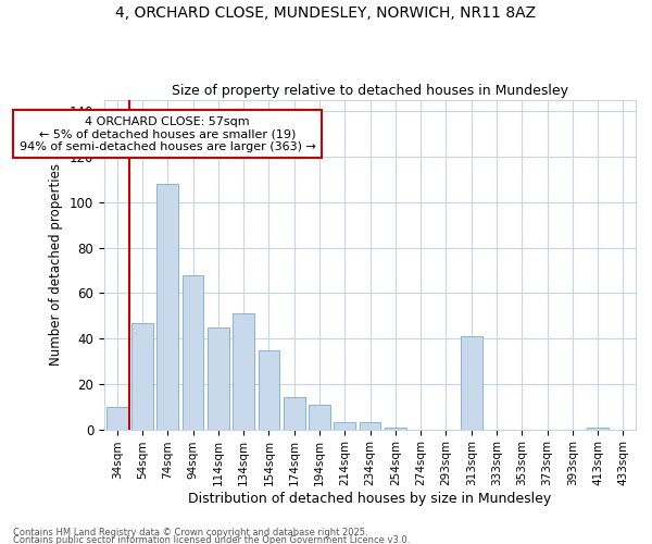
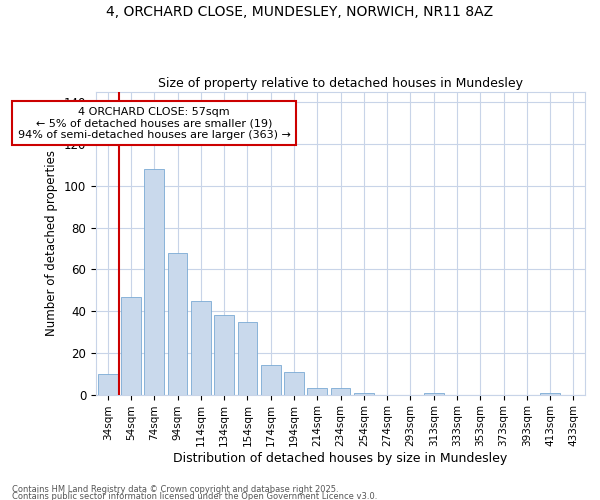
134sqm: 51 -> 38
313sqm: 41 -> 1
